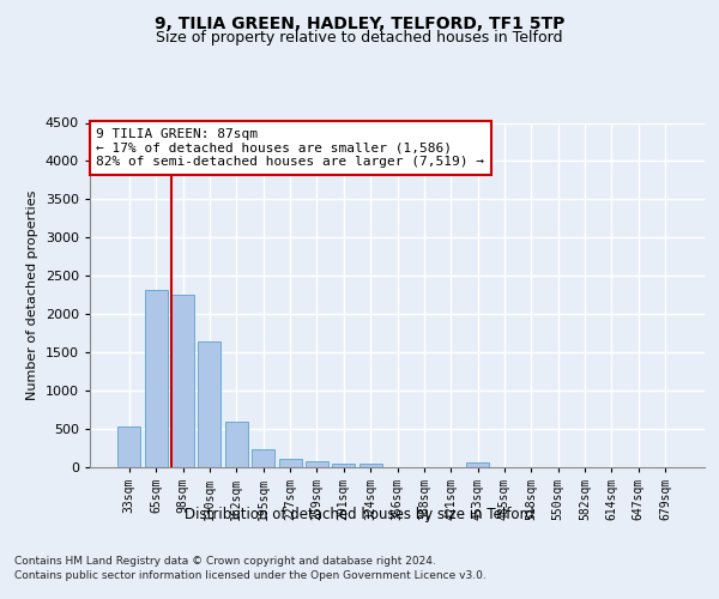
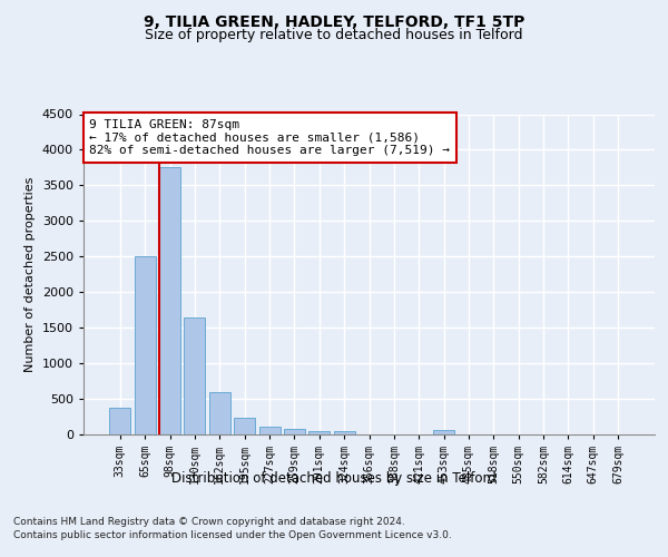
33sqm: 540 -> 380
65sqm: 2320 -> 2500
98sqm: 2260 -> 3750
